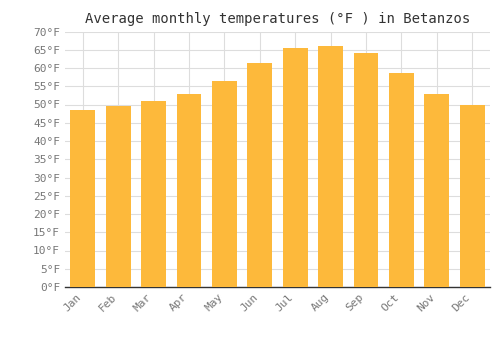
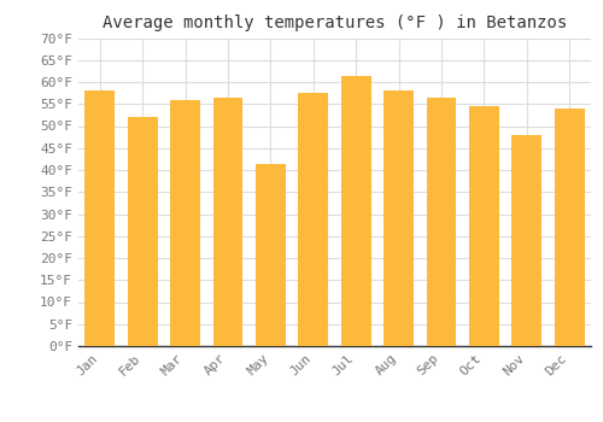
Jan: 48.5°F -> 58.0°F
Feb: 49.5°F -> 52.0°F
Mar: 51.0°F -> 56.0°F
Apr: 53.0°F -> 56.5°F
May: 56.5°F -> 41.5°F
Jun: 61.5°F -> 57.5°F
Jul: 65.5°F -> 61.5°F
Aug: 66.0°F -> 58.0°F
Sep: 64.0°F -> 56.5°F
Oct: 58.5°F -> 54.5°F
Nov: 53.0°F -> 48.0°F
Dec: 50.0°F -> 54.0°F
